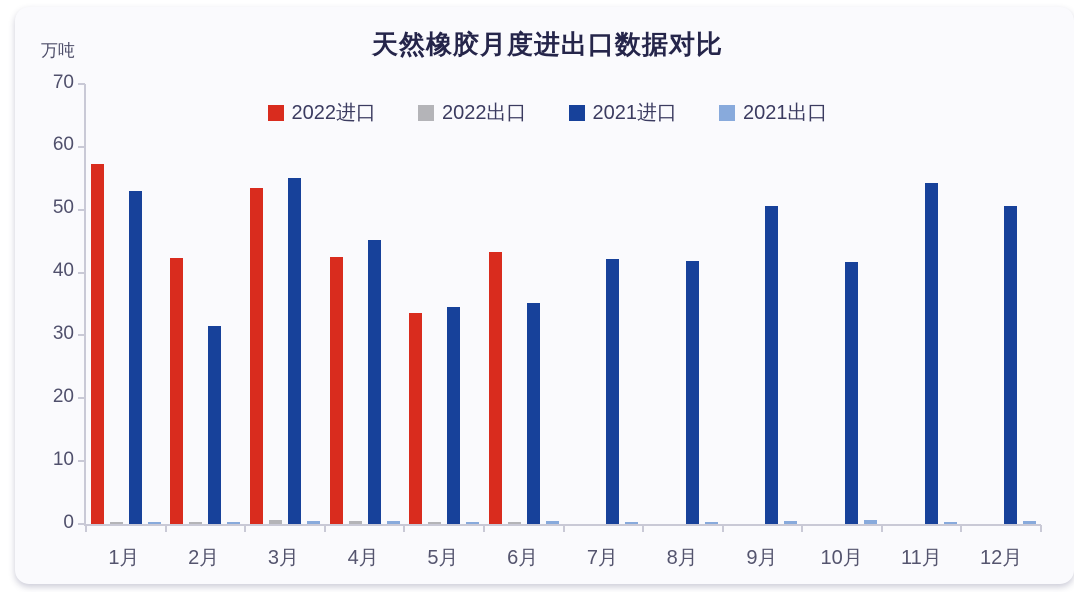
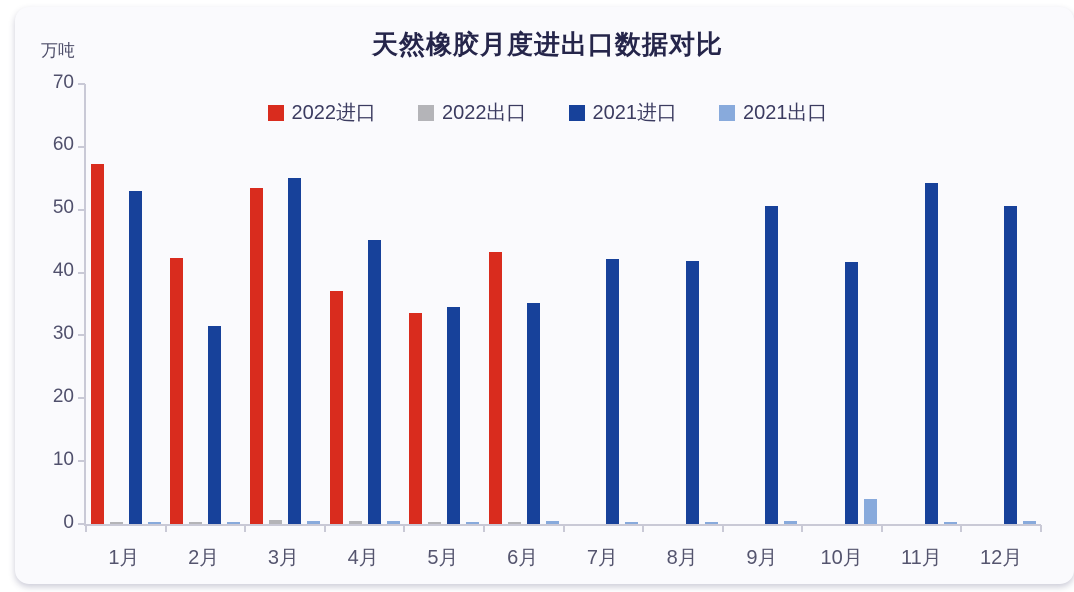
2022进口/4月: 42 -> 37
2021出口/10月: 1 -> 4
